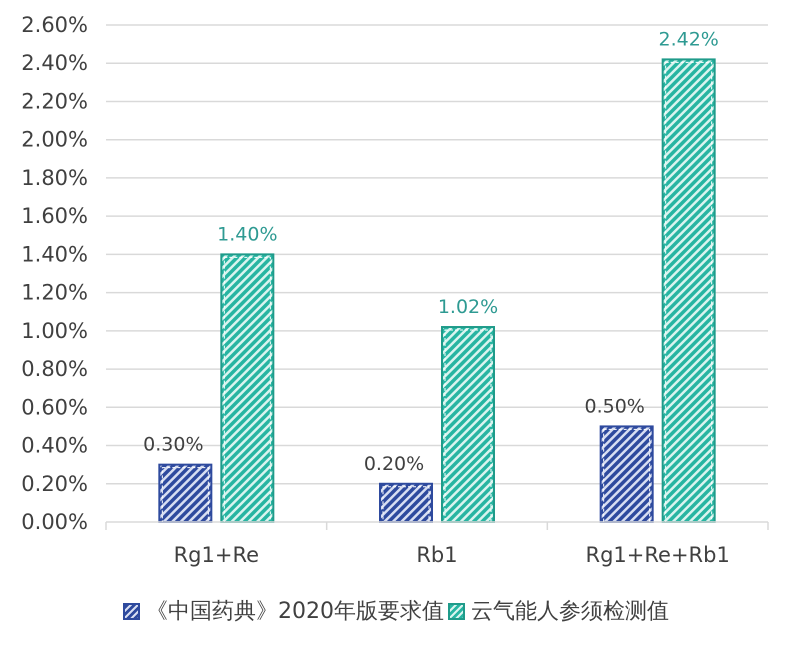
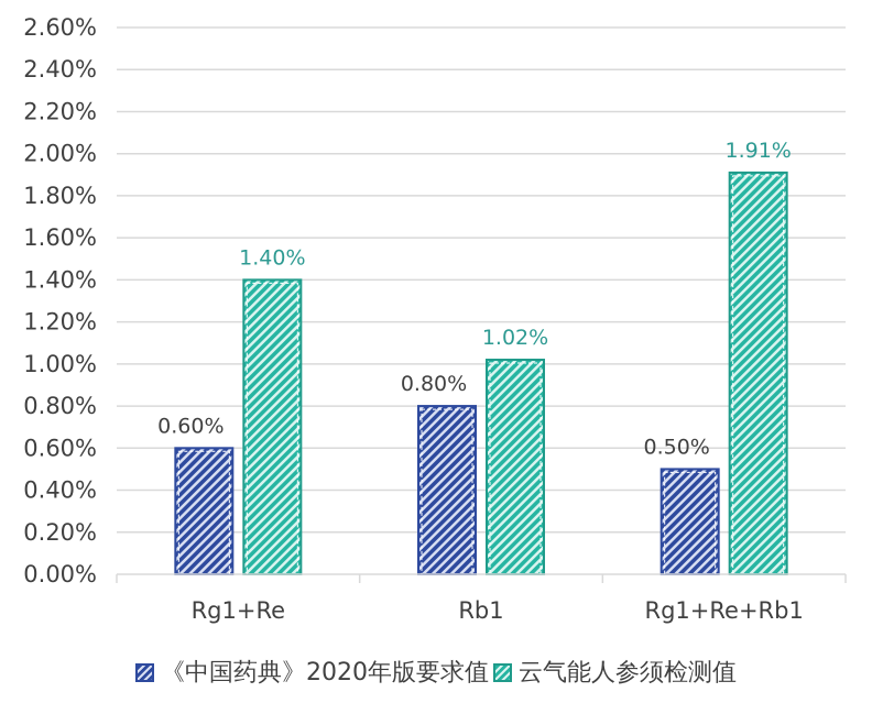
《中国药典》2020年版要求值/Rg1+Re: 0.30% -> 0.60%
《中国药典》2020年版要求值/Rb1: 0.20% -> 0.80%
云气能人参须检测值/Rg1+Re+Rb1: 2.42% -> 1.91%
